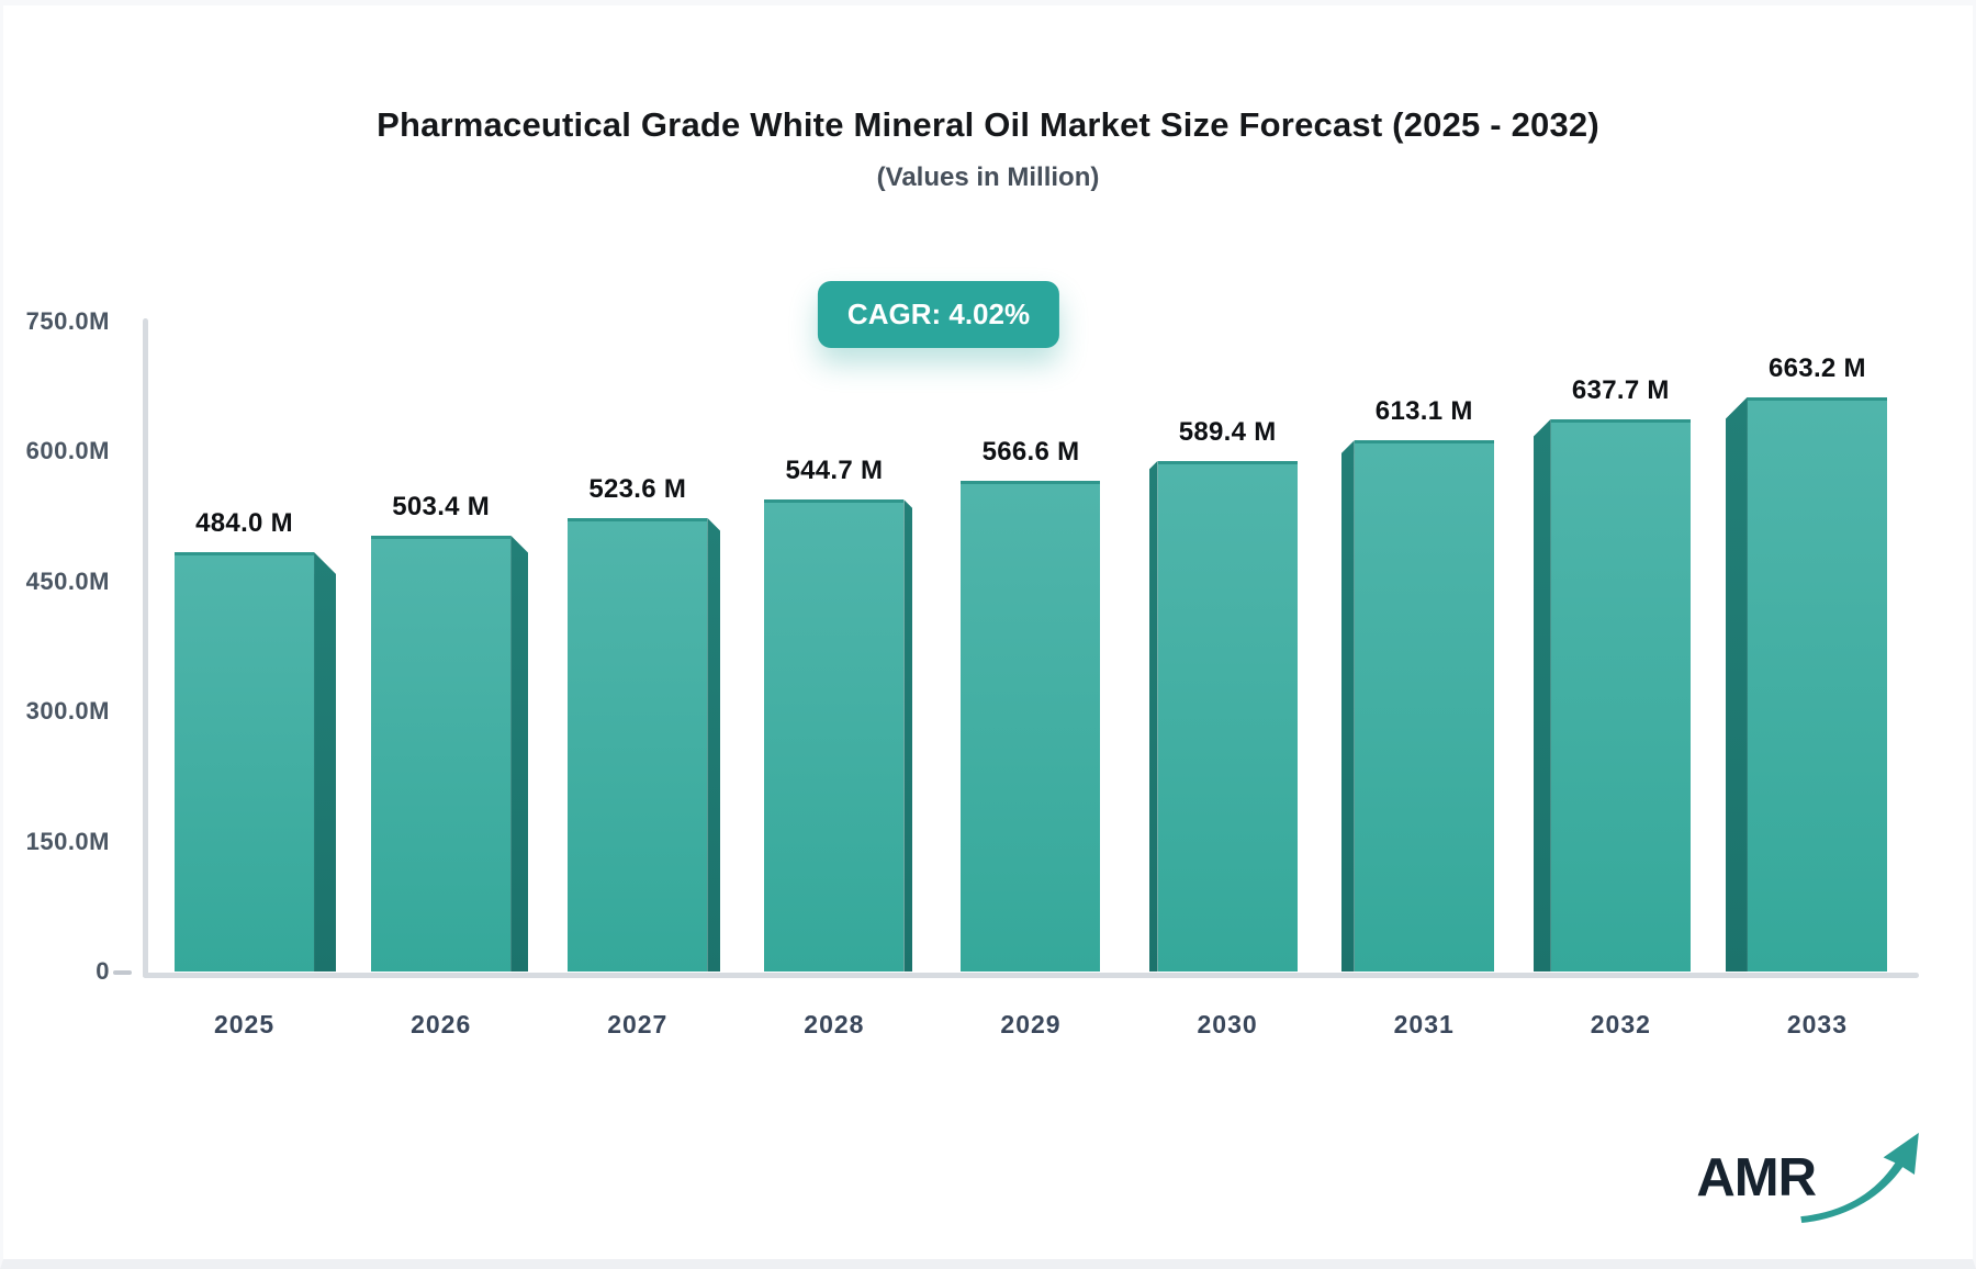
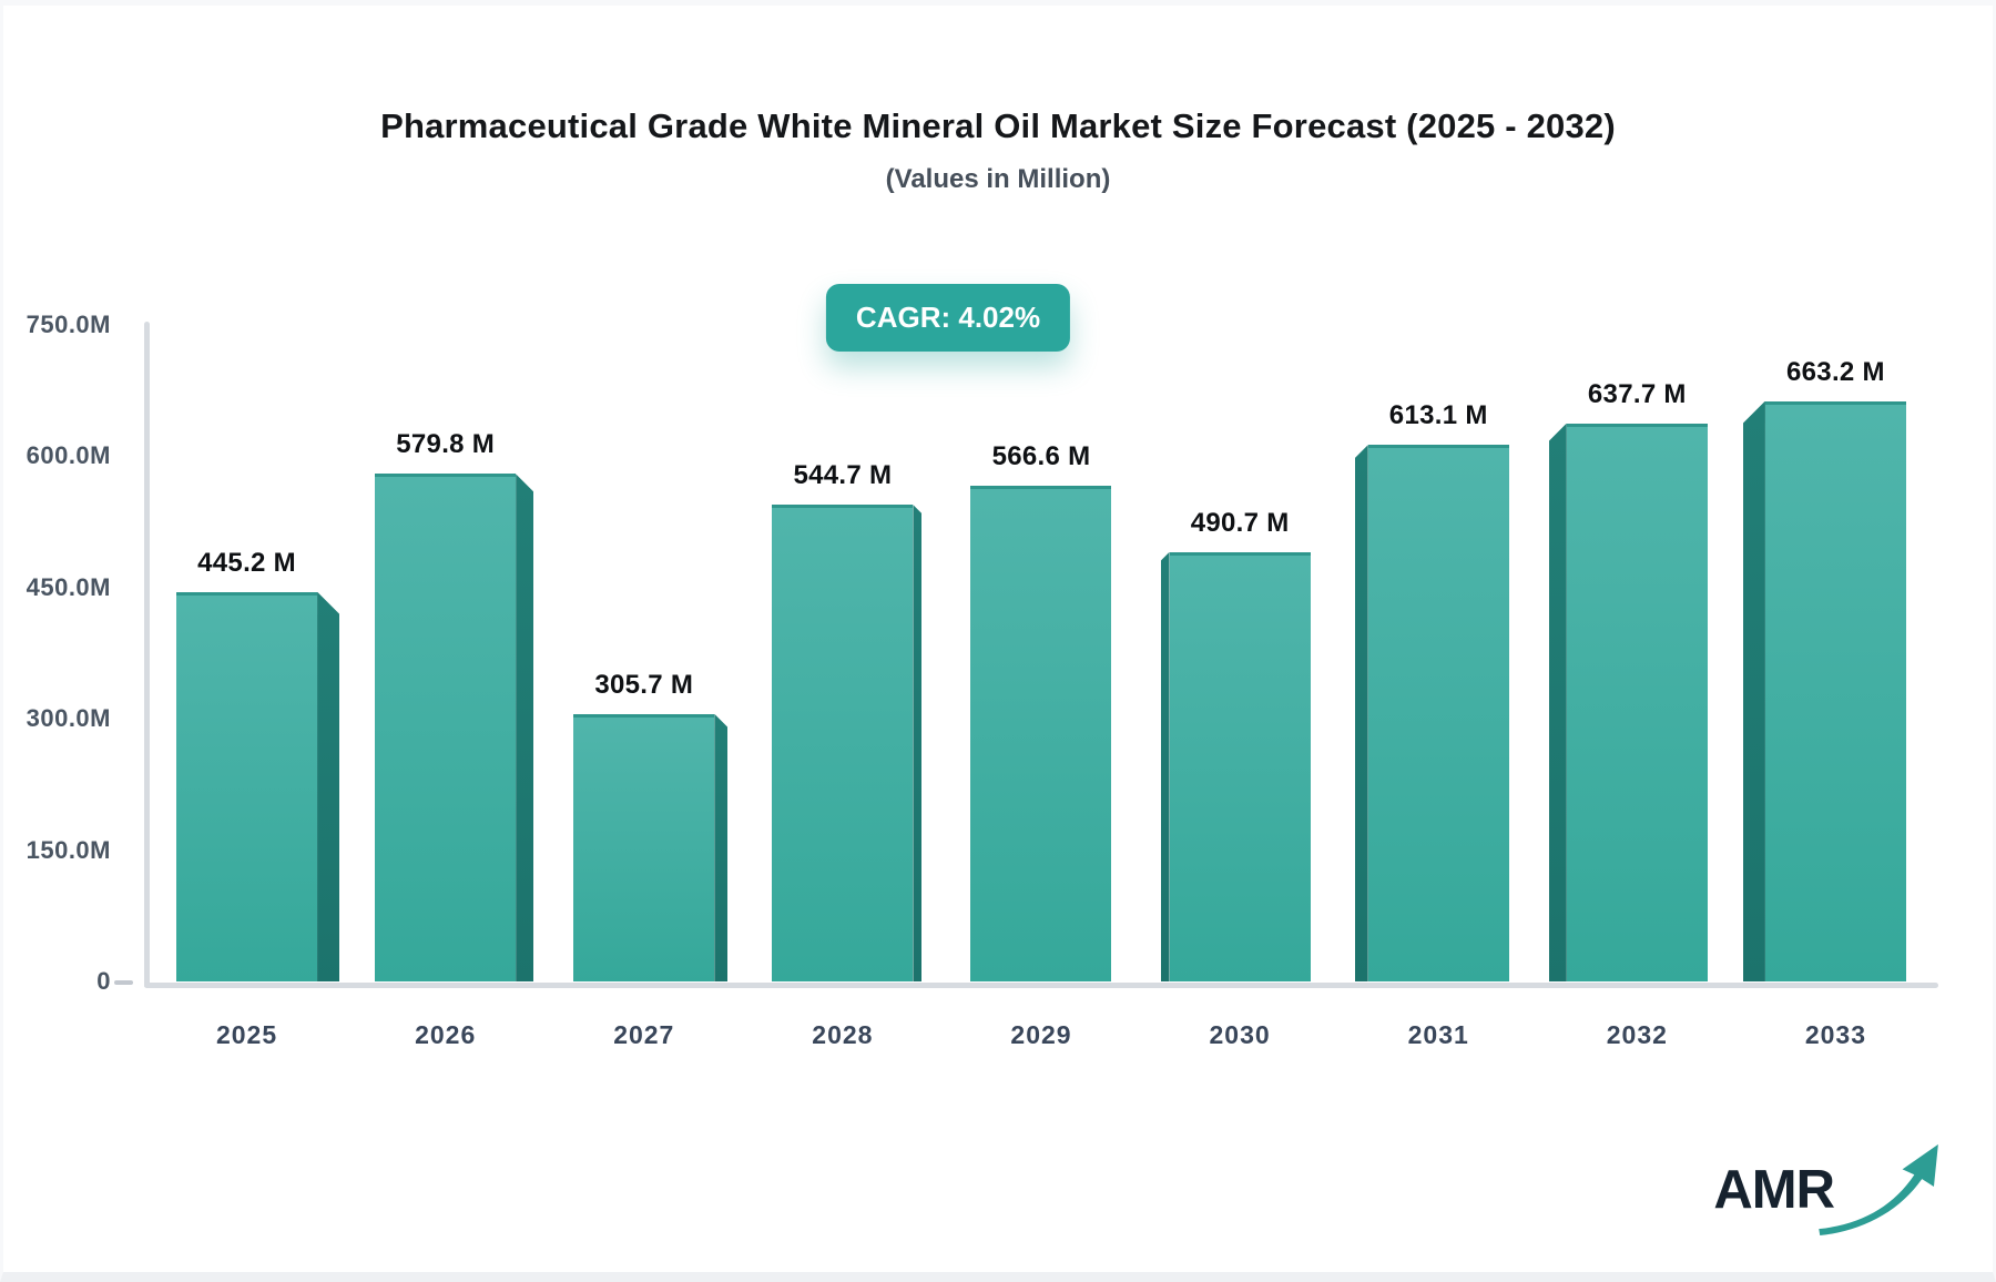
2025: 484.0 -> 445.2
2026: 503.4 -> 579.8
2027: 523.6 -> 305.7
2030: 589.4 -> 490.7
